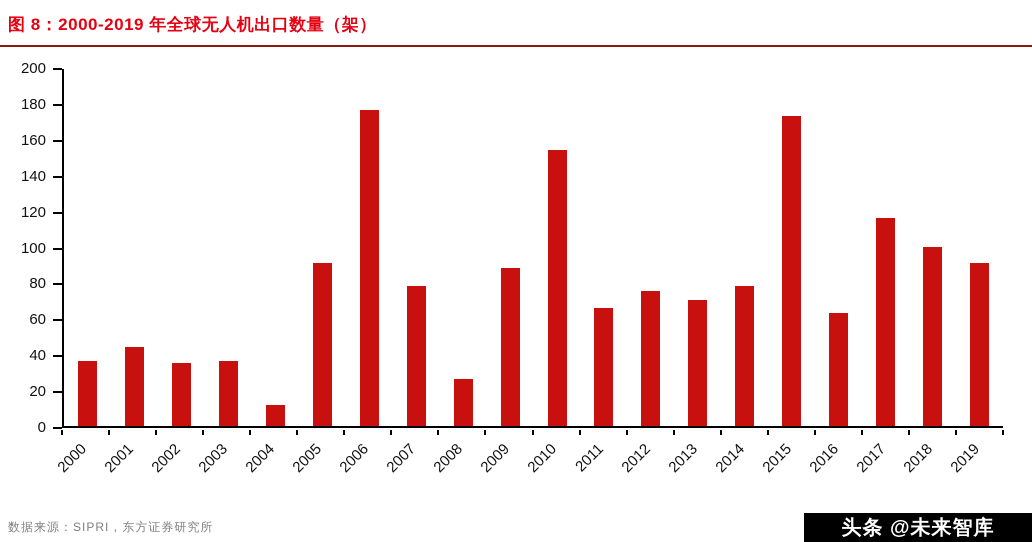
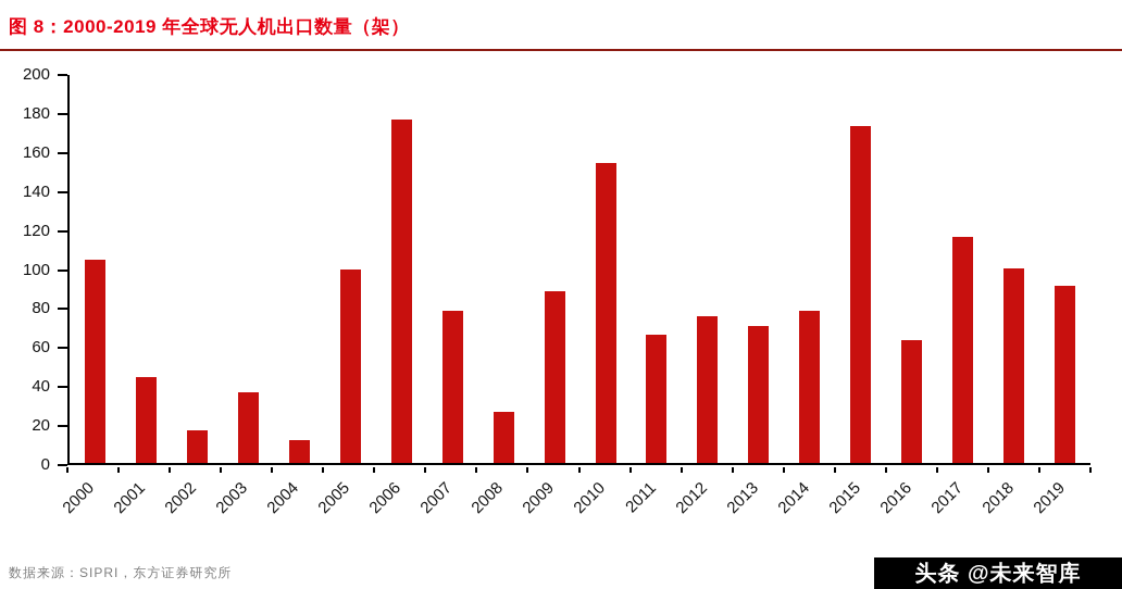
2000: 36 -> 104
2002: 35 -> 17
2005: 91 -> 99
